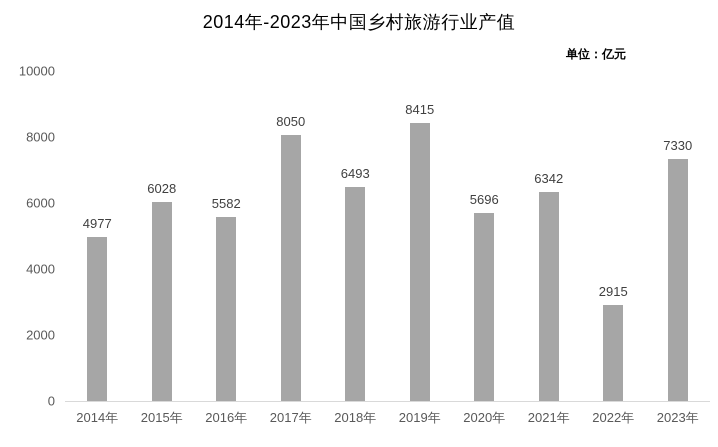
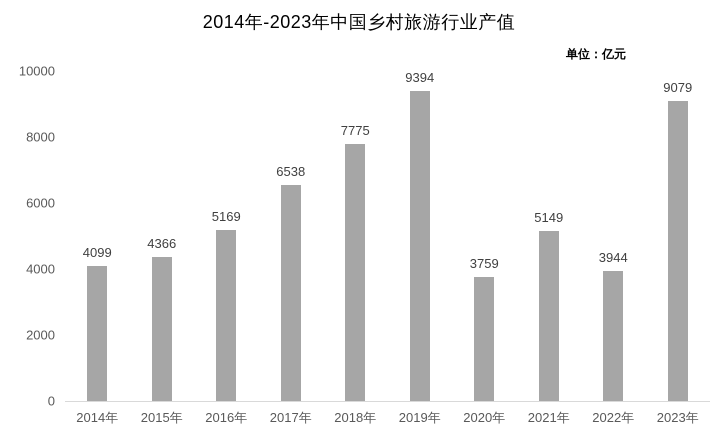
2014年: 4977 -> 4099
2015年: 6028 -> 4366
2016年: 5582 -> 5169
2017年: 8050 -> 6538
2018年: 6493 -> 7775
2019年: 8415 -> 9394
2020年: 5696 -> 3759
2021年: 6342 -> 5149
2022年: 2915 -> 3944
2023年: 7330 -> 9079
